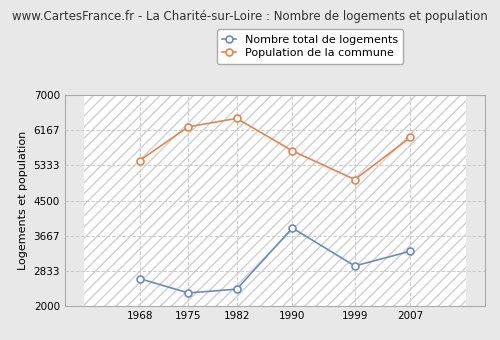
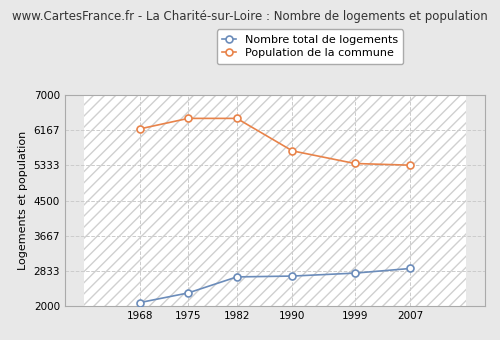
Nombre total de logements/1968: 2650 -> 2080
Population de la commune/1968: 5450 -> 6200
Population de la commune/1975: 6250 -> 6450
Nombre total de logements/1982: 2400 -> 2690
Nombre total de logements/1990: 3850 -> 2710
Nombre total de logements/1999: 2950 -> 2780
Population de la commune/1999: 5000 -> 5380
Nombre total de logements/2007: 3300 -> 2890
Population de la commune/2007: 6000 -> 5340
